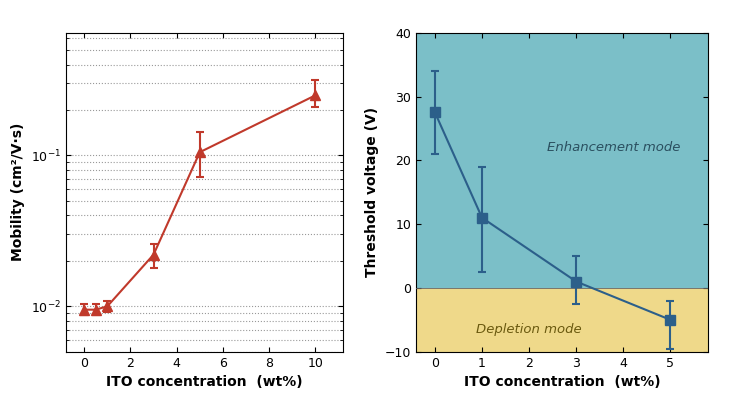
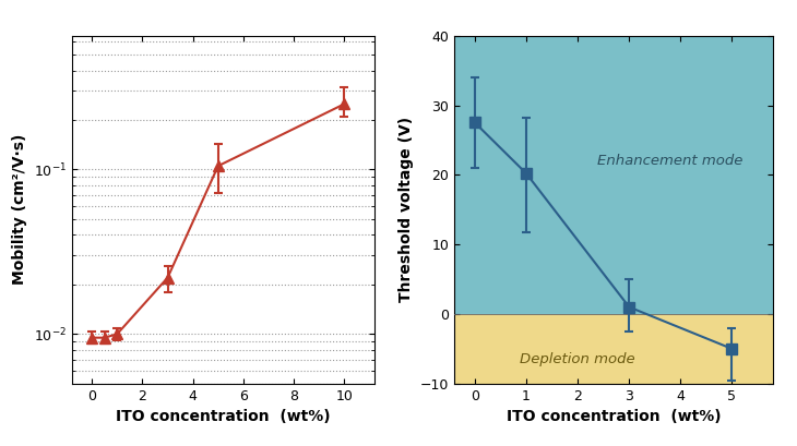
1: 11.0 -> 20.2
